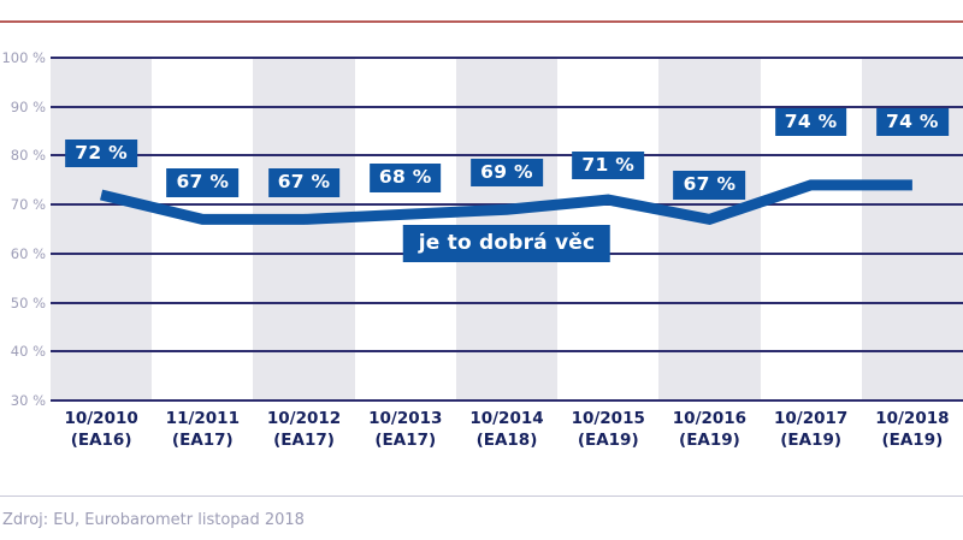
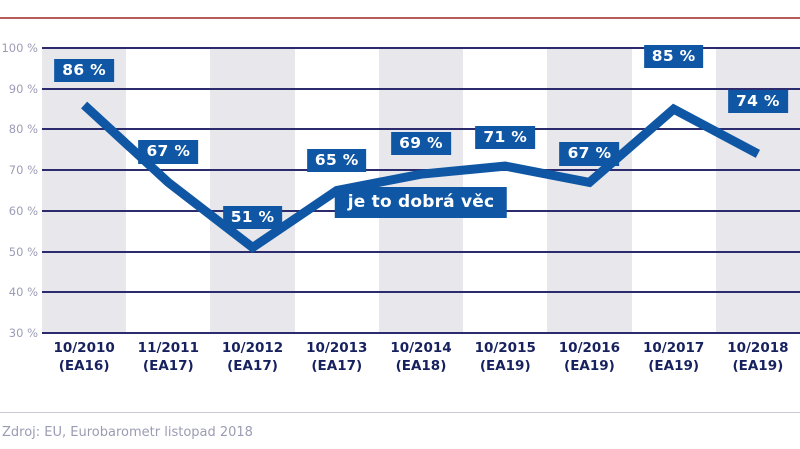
10/2010 (EA16): 72 -> 86
10/2012 (EA17): 67 -> 51
10/2013 (EA17): 68 -> 65
10/2017 (EA19): 74 -> 85
